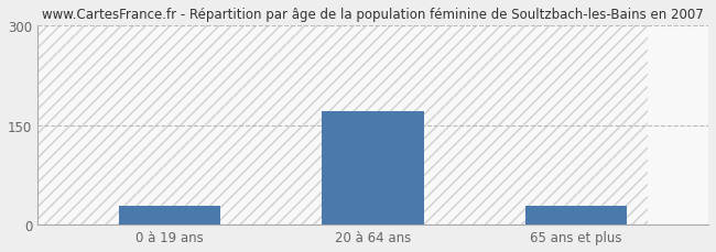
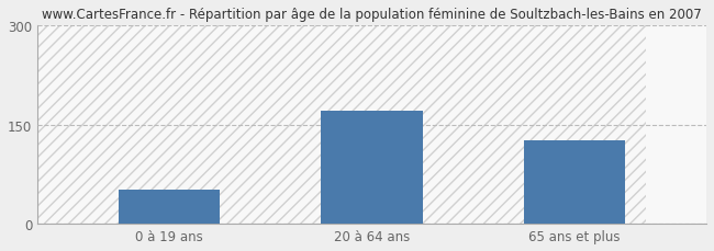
0 à 19 ans: 28 -> 52
65 ans et plus: 28 -> 126
